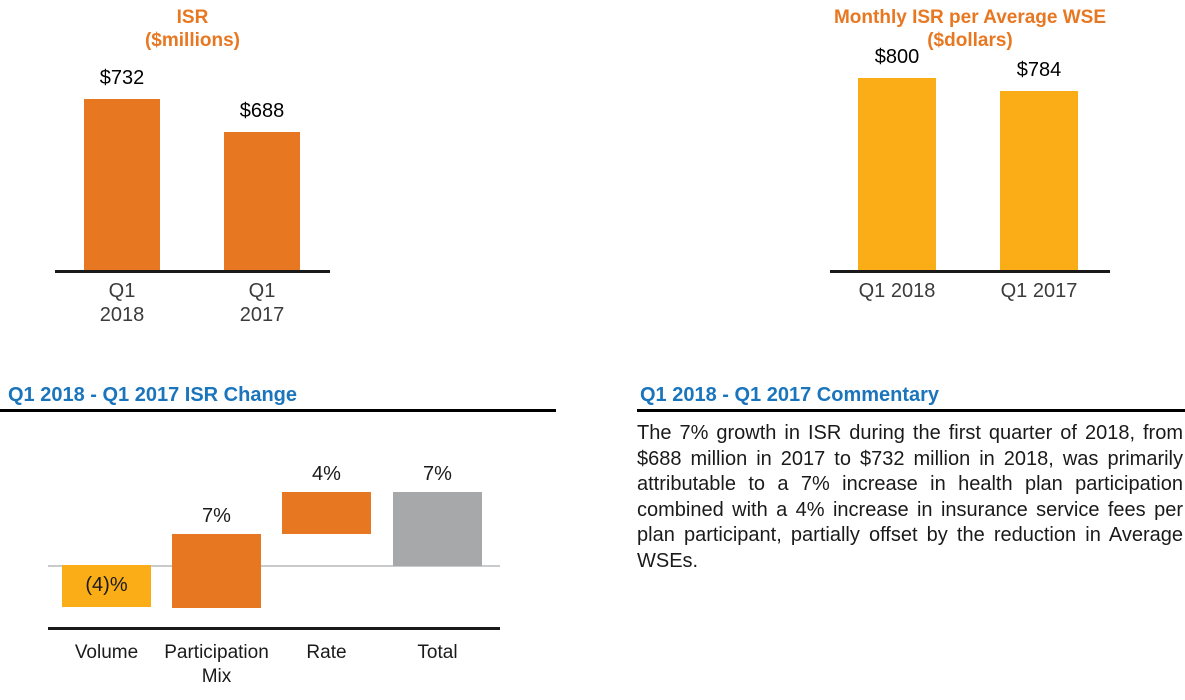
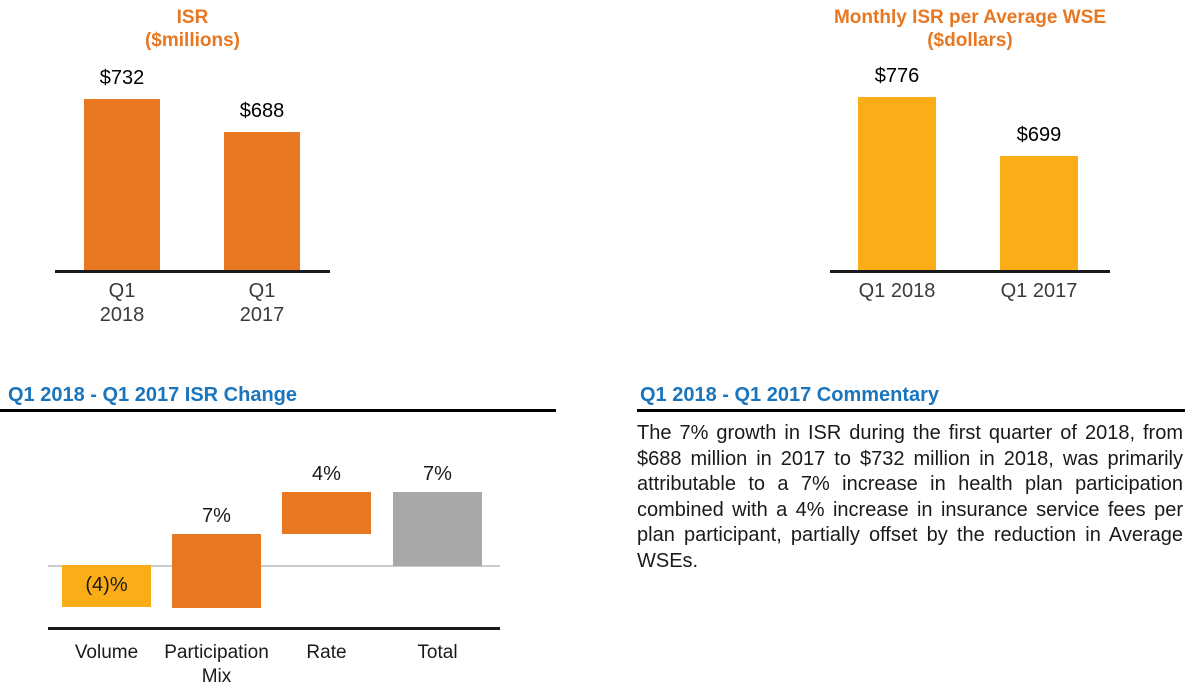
Monthly ISR per Average WSE/Q1 2018: $800 -> $776
Monthly ISR per Average WSE/Q1 2017: $784 -> $699
